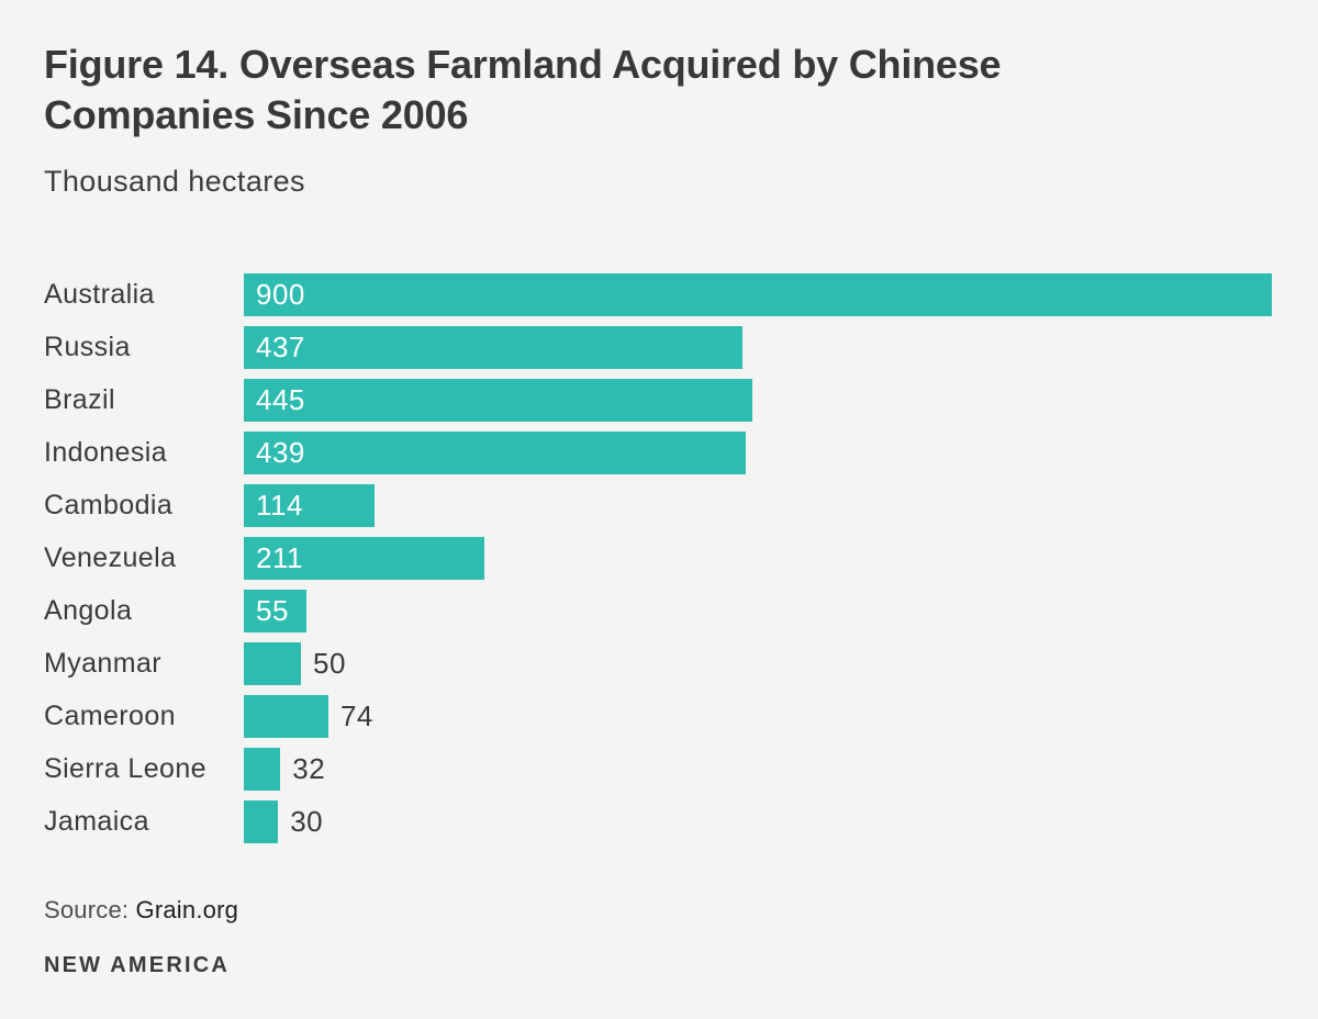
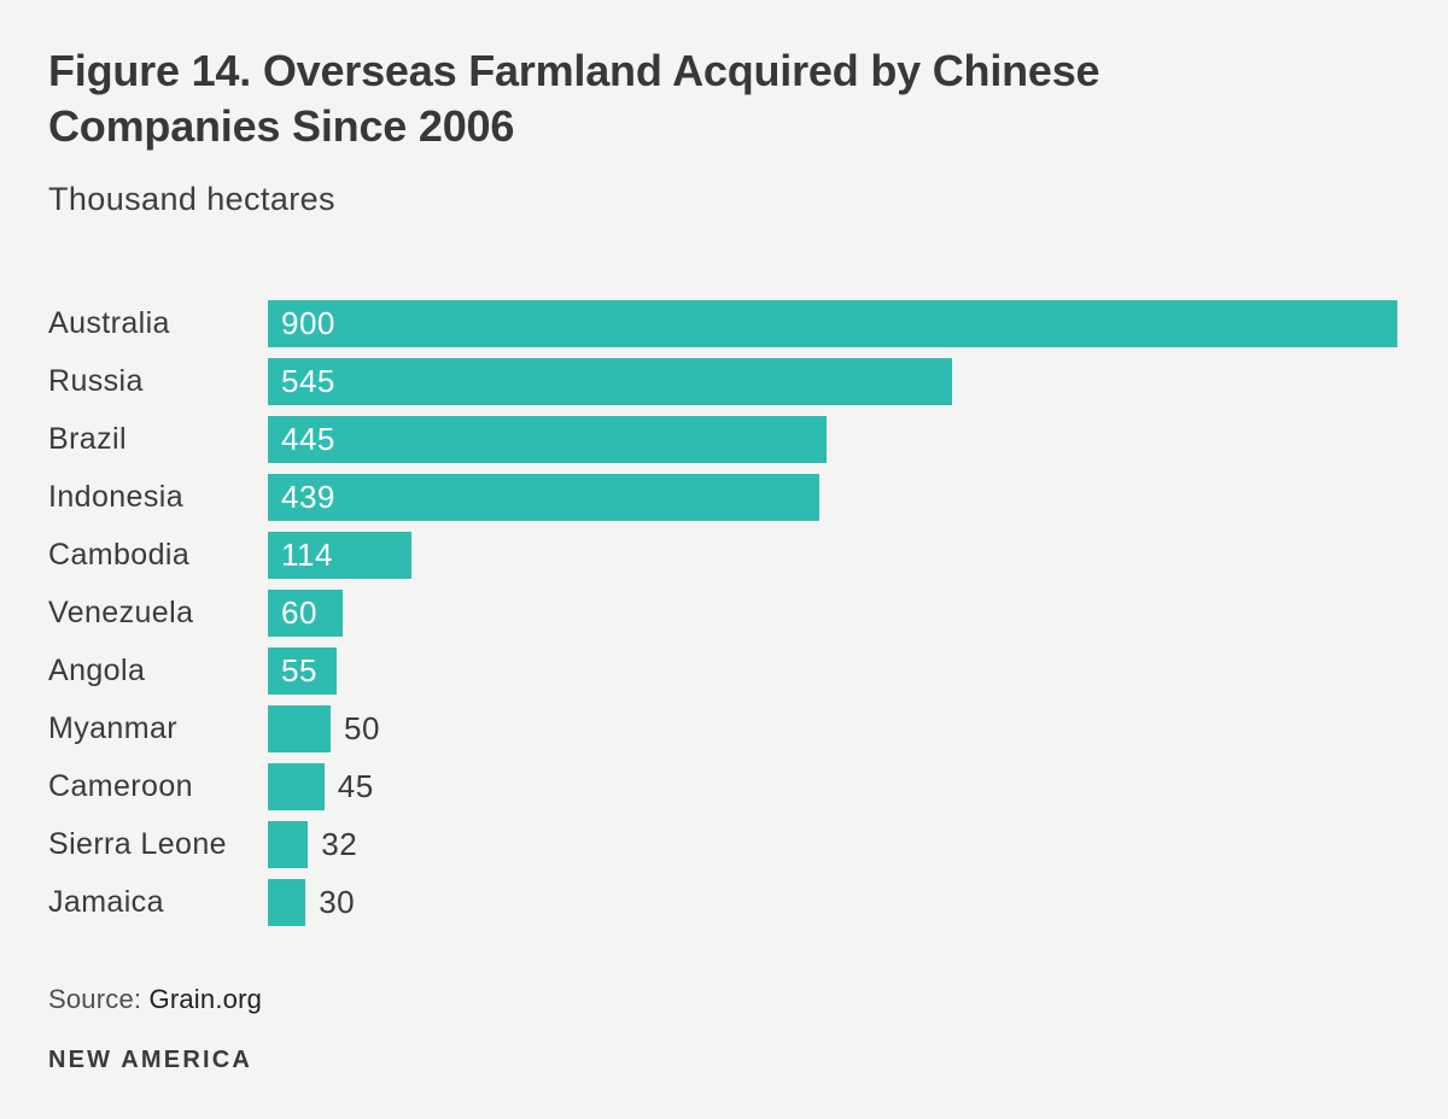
Russia: 437 -> 545
Venezuela: 211 -> 60
Cameroon: 74 -> 45
